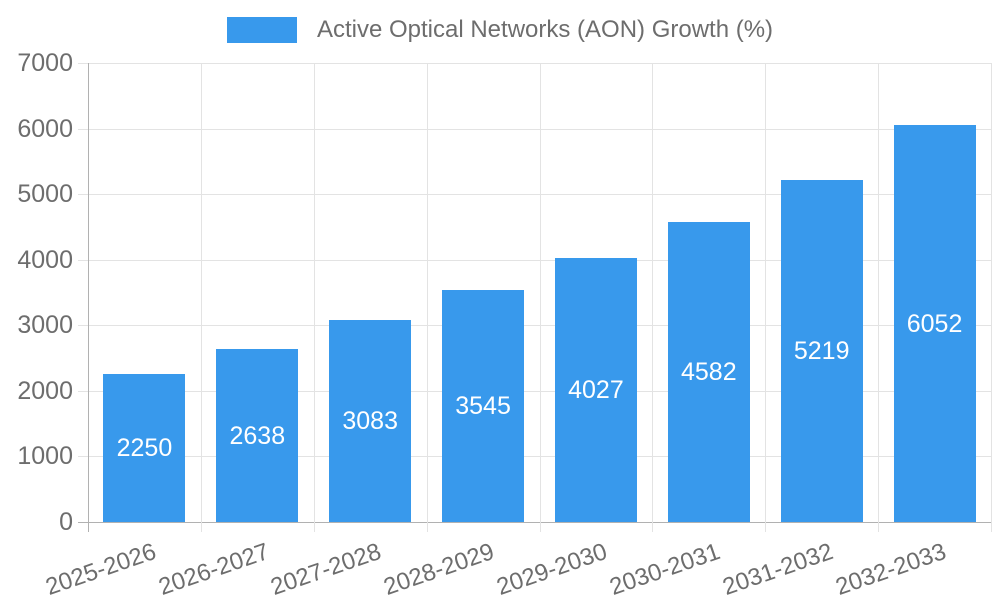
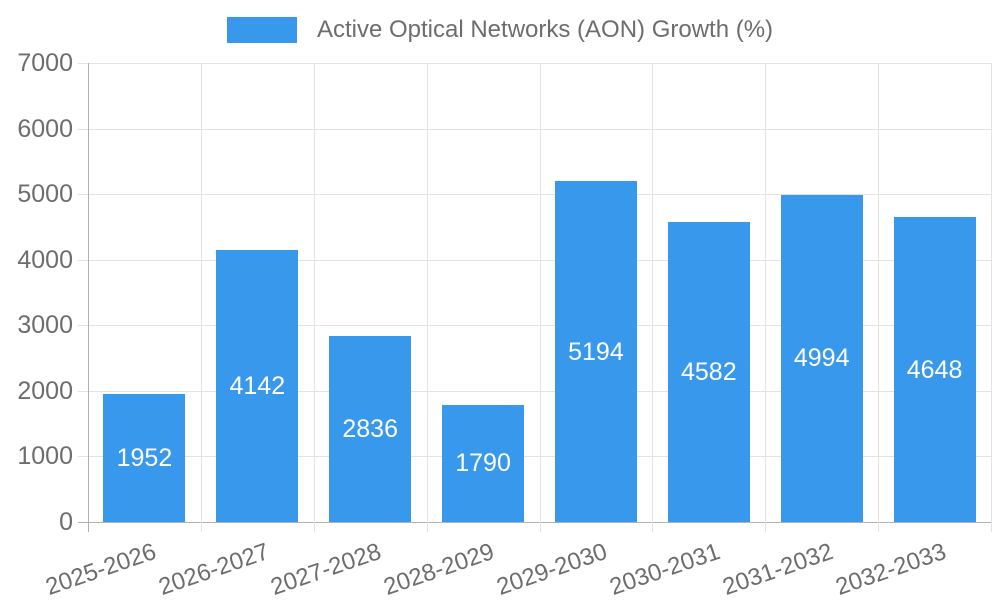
2025-2026: 2250 -> 1952
2026-2027: 2638 -> 4142
2027-2028: 3083 -> 2836
2028-2029: 3545 -> 1790
2029-2030: 4027 -> 5194
2031-2032: 5219 -> 4994
2032-2033: 6052 -> 4648
